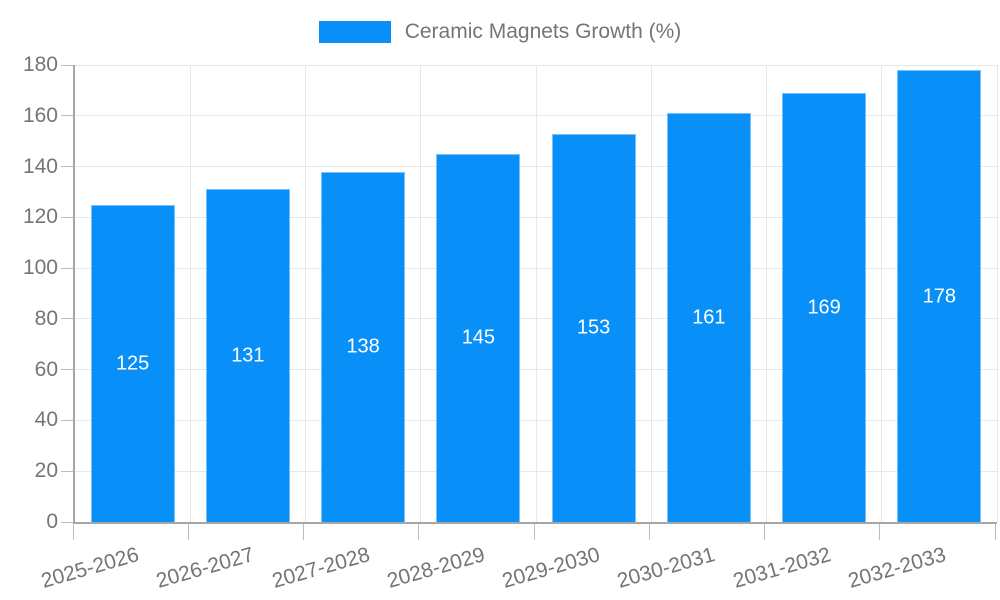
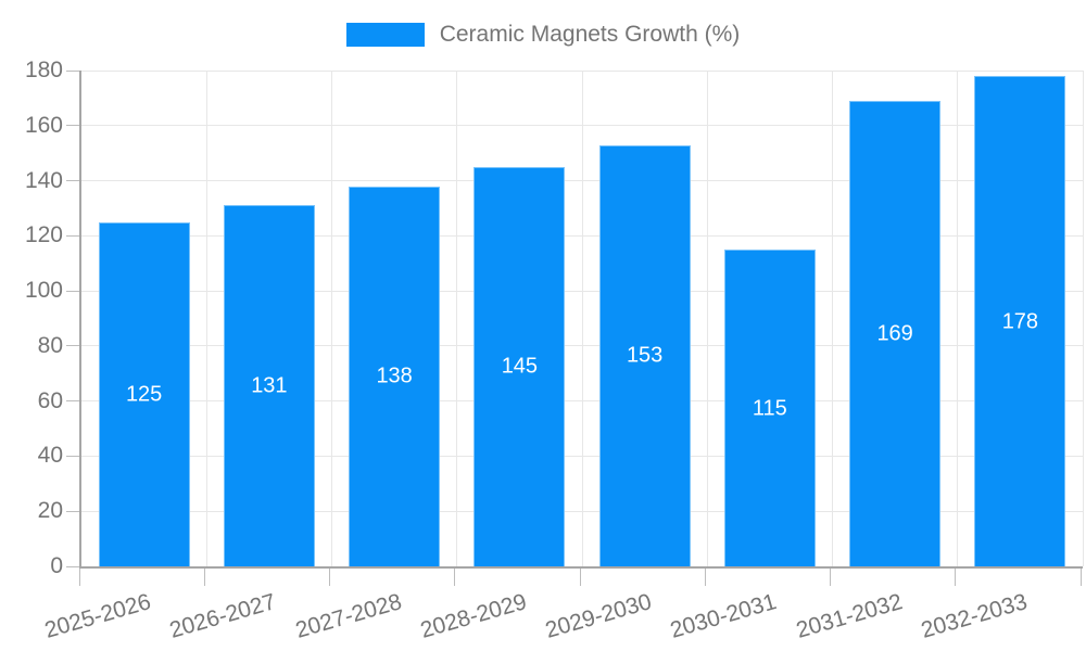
2030-2031: 161 -> 115
